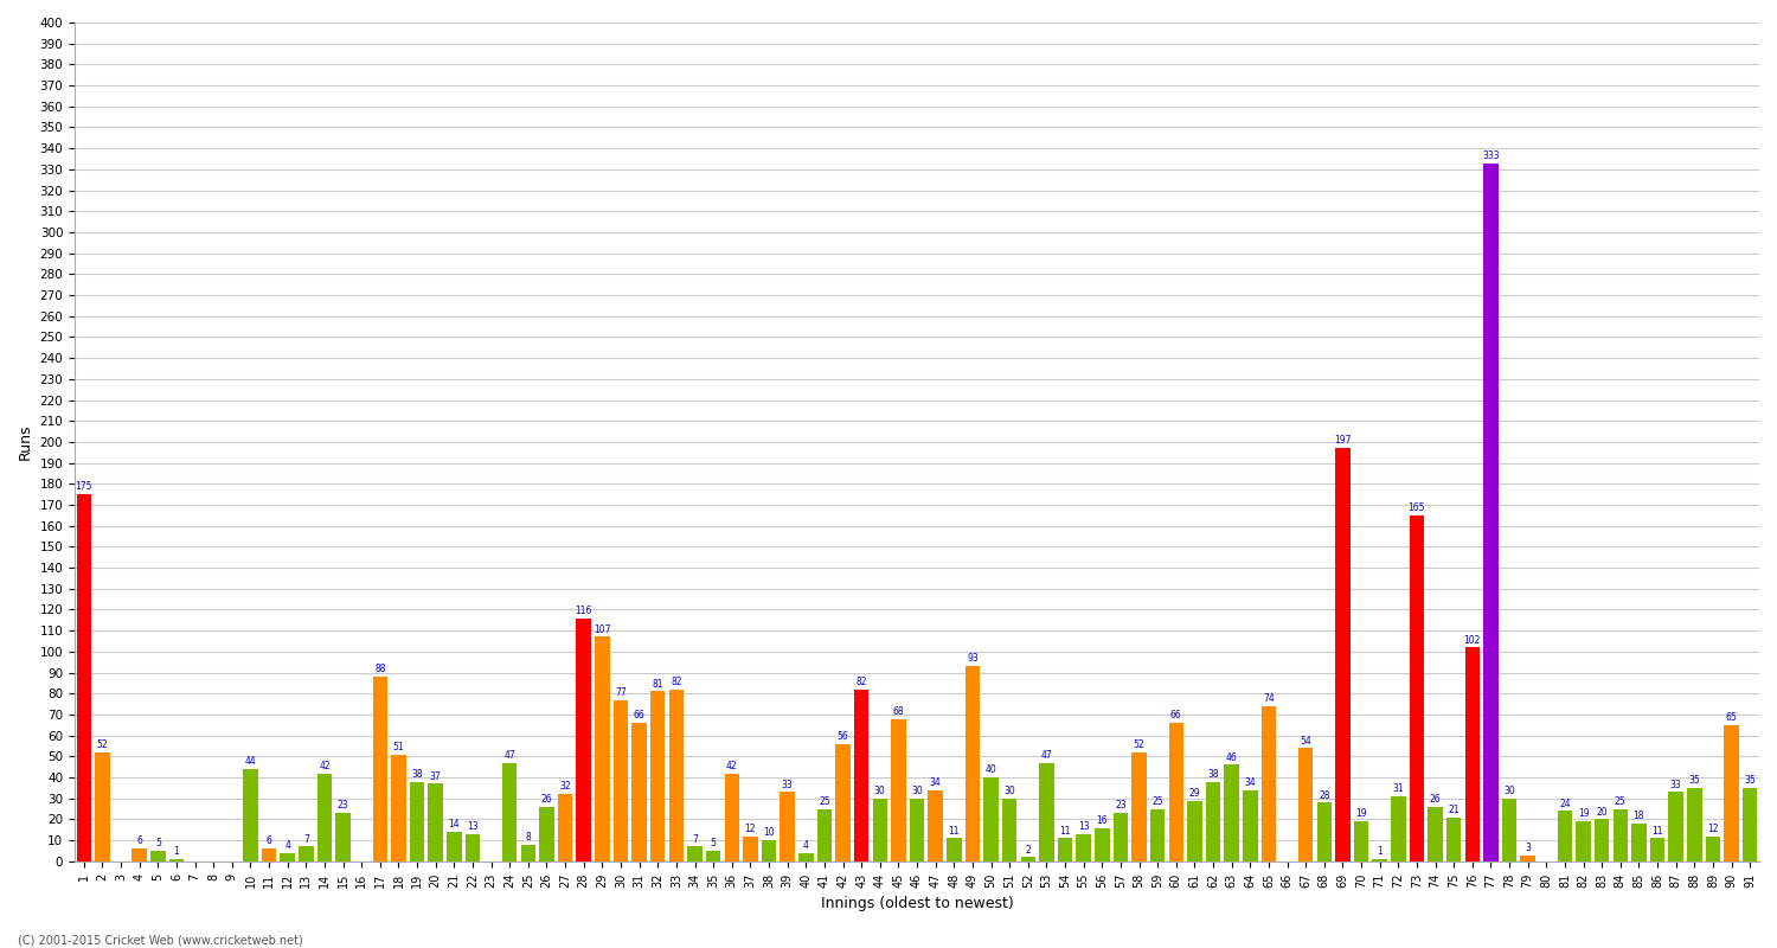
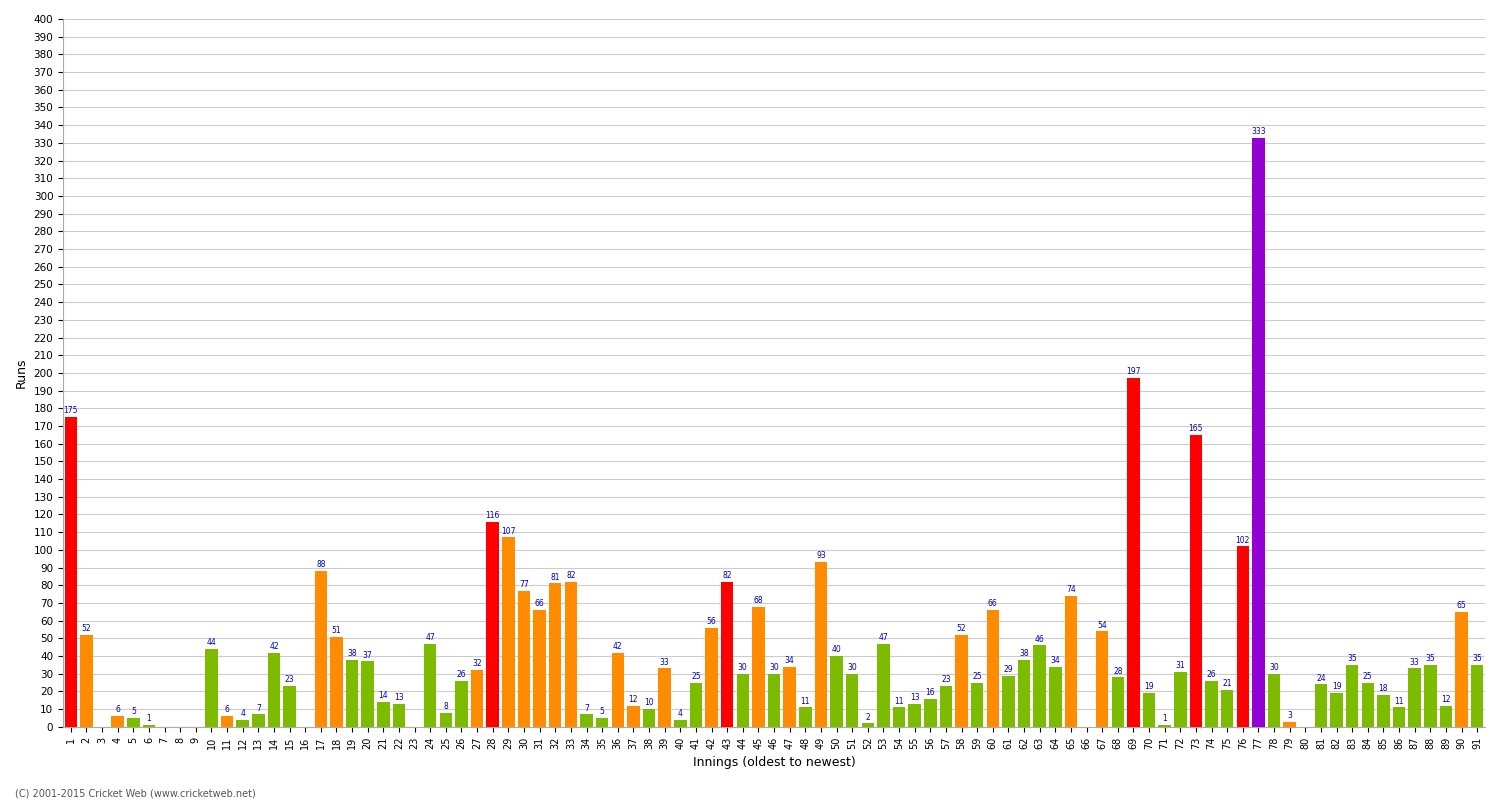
83: 20 -> 35
